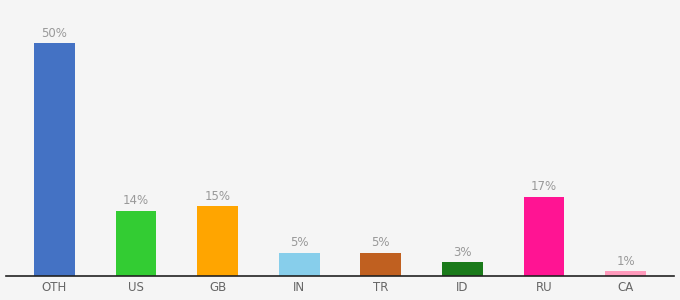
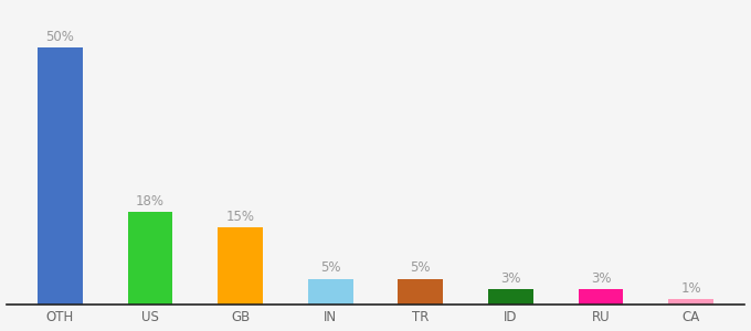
US: 14% -> 18%
RU: 17% -> 3%
